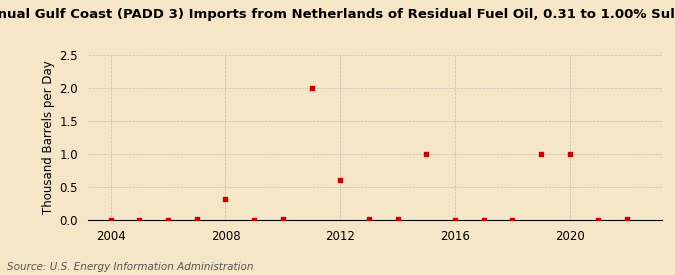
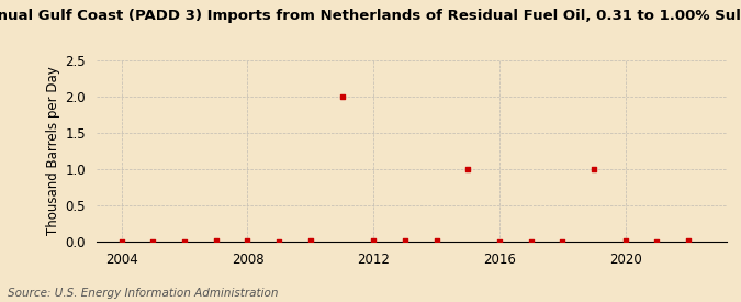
2008: 0.32 -> 0.02
2012: 0.60 -> 0.02
2020: 1.00 -> 0.02
